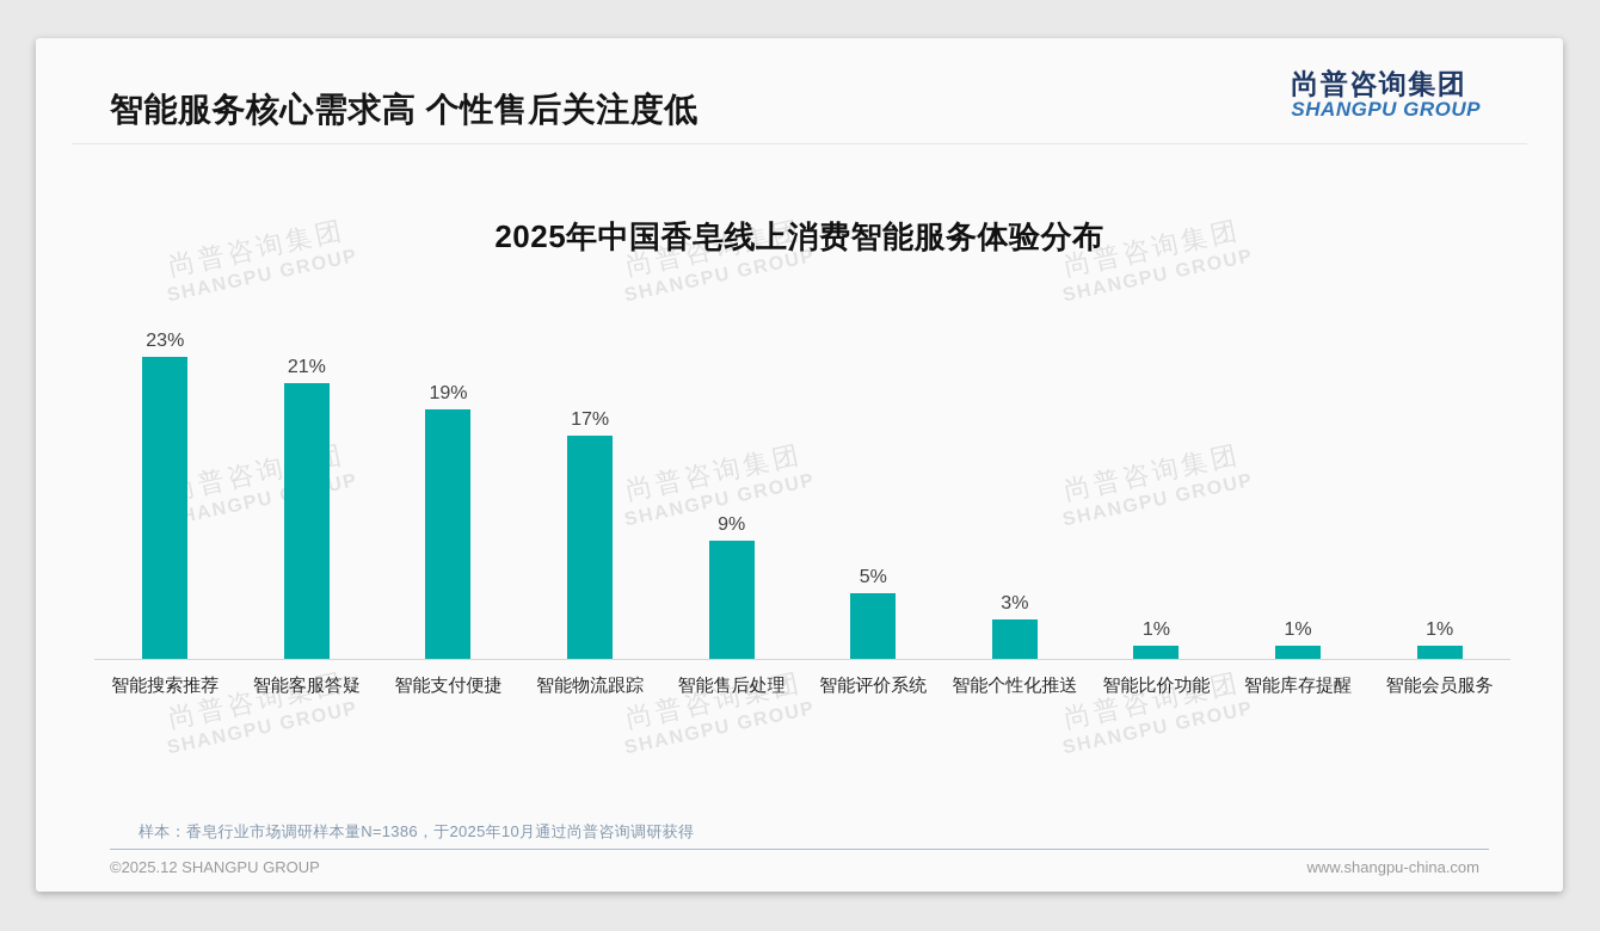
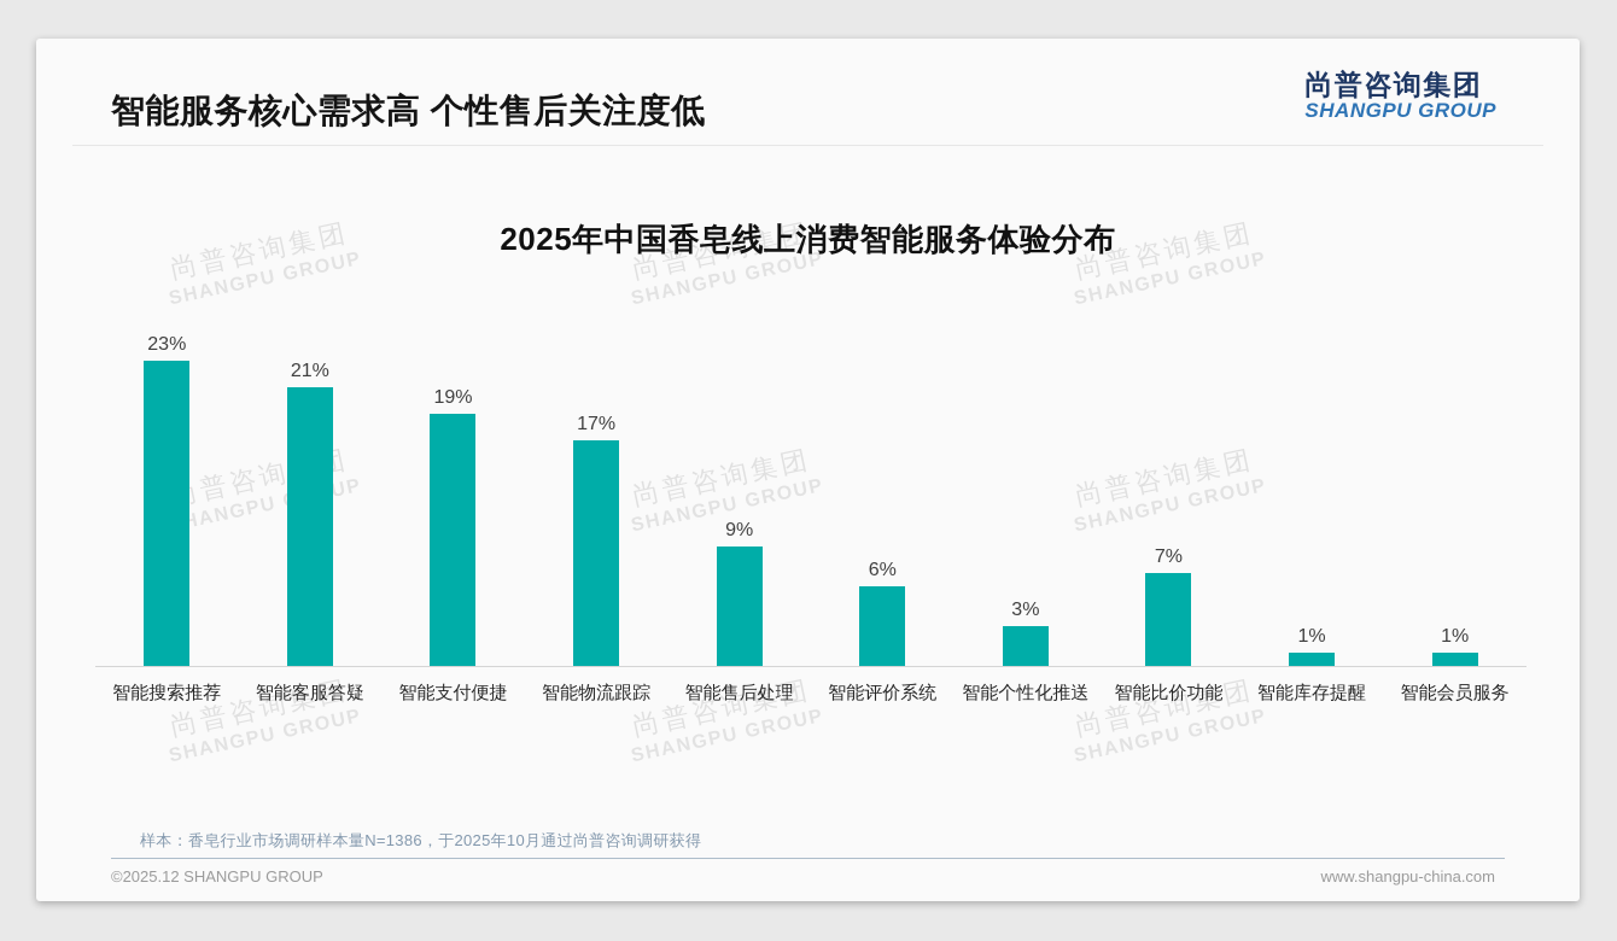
智能评价系统: 5% -> 6%
智能比价功能: 1% -> 7%
